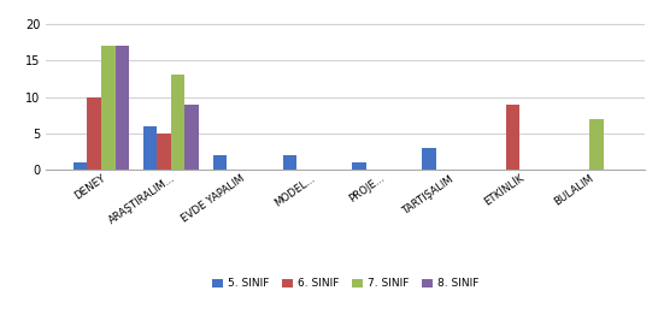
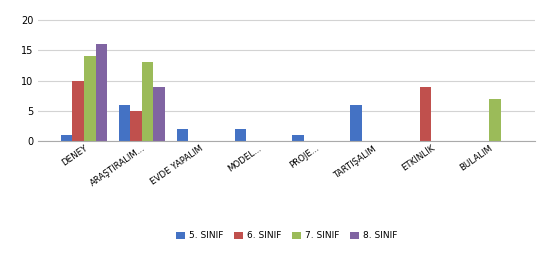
7. SINIF/DENEY: 17 -> 14
8. SINIF/DENEY: 17 -> 16
5. SINIF/TARTIŞALIM: 3 -> 6
